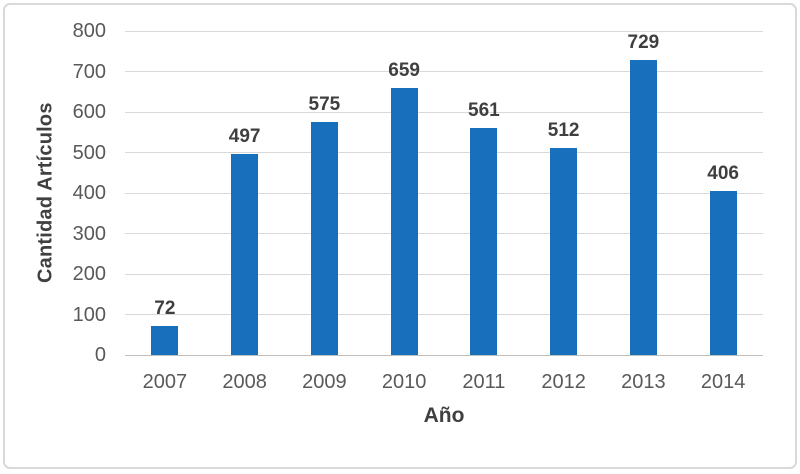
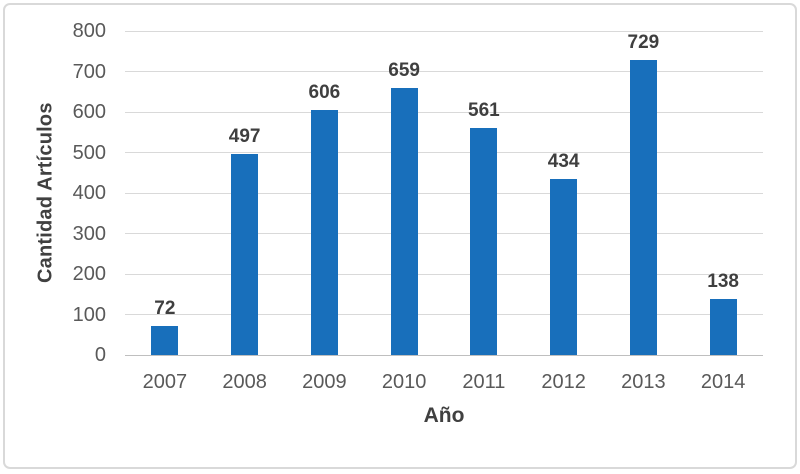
2009: 575 -> 606
2012: 512 -> 434
2014: 406 -> 138
